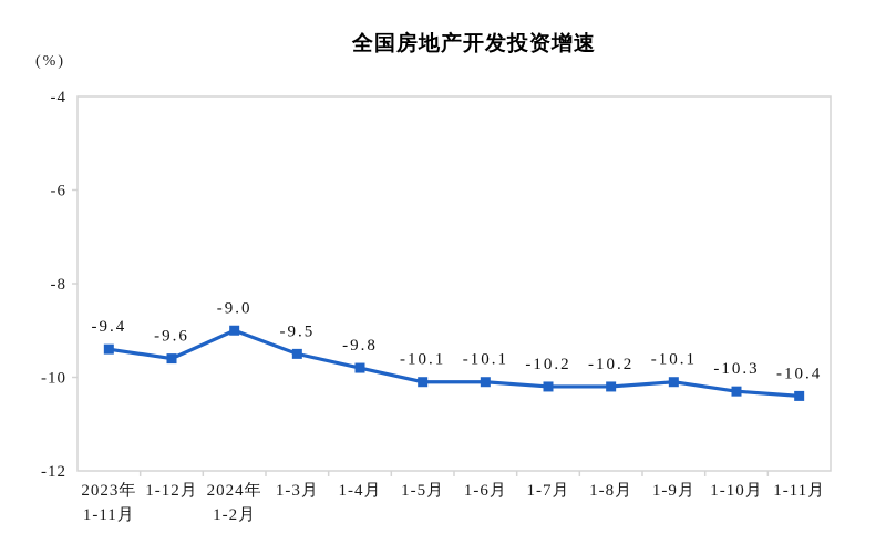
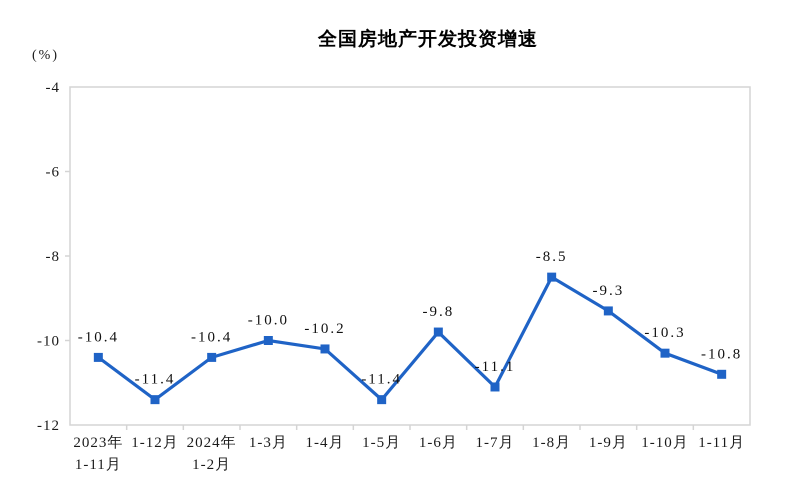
2023年 1-11月: -9.4 -> -10.4
1-12月: -9.6 -> -11.4
2024年 1-2月: -9.0 -> -10.4
1-3月: -9.5 -> -10.0
1-4月: -9.8 -> -10.2
1-5月: -10.1 -> -11.4
1-6月: -10.1 -> -9.8
1-7月: -10.2 -> -11.1
1-8月: -10.2 -> -8.5
1-9月: -10.1 -> -9.3
1-11月: -10.4 -> -10.8
